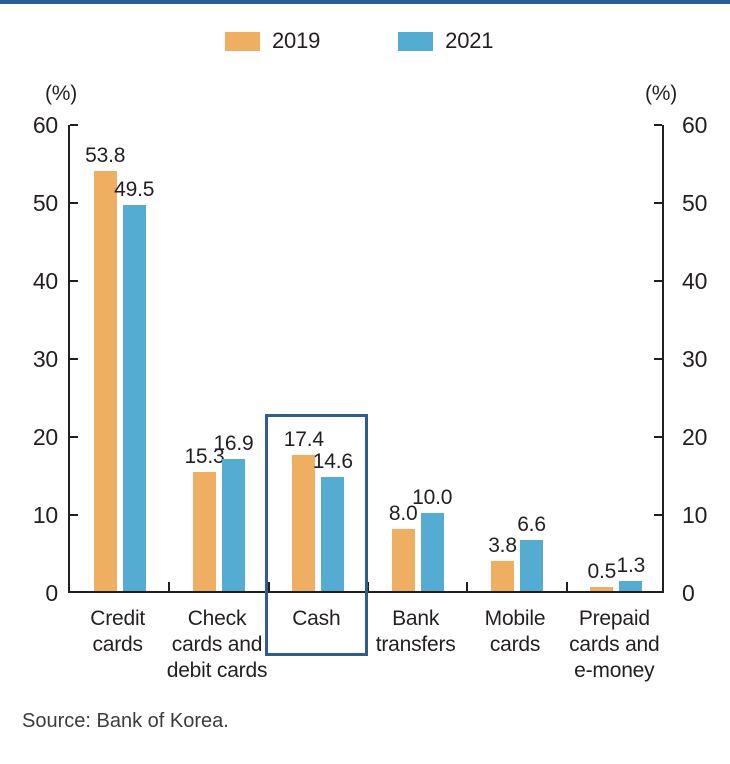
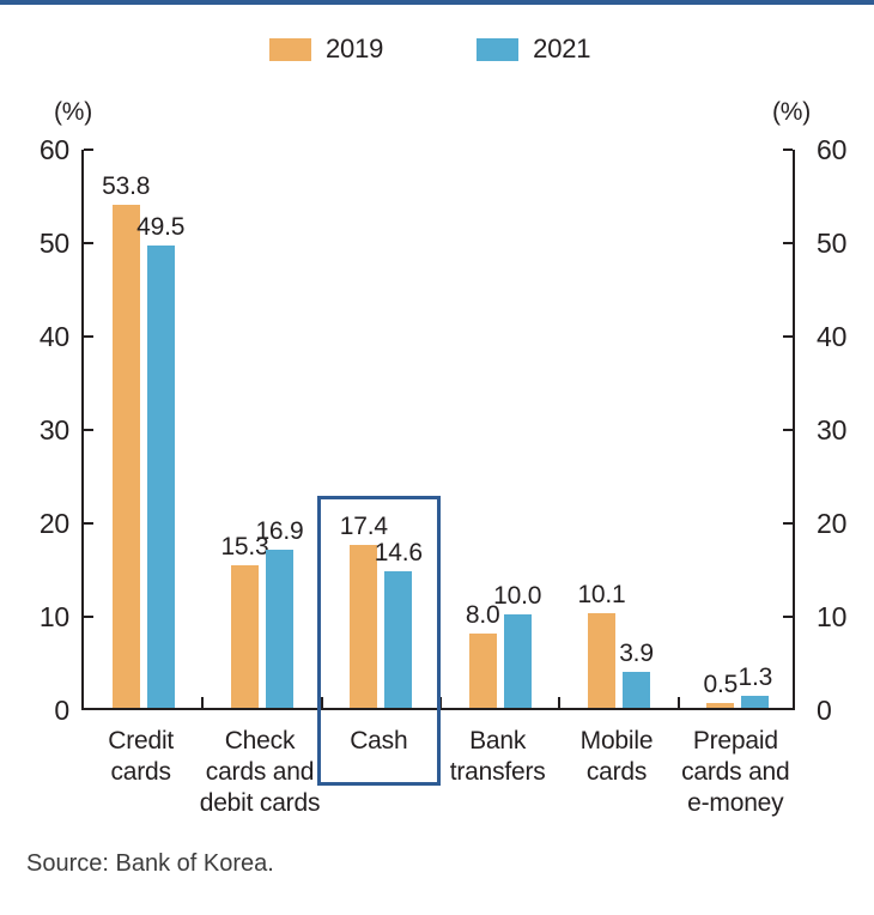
2019/Mobile cards: 3.8 -> 10.1
2021/Mobile cards: 6.6 -> 3.9
